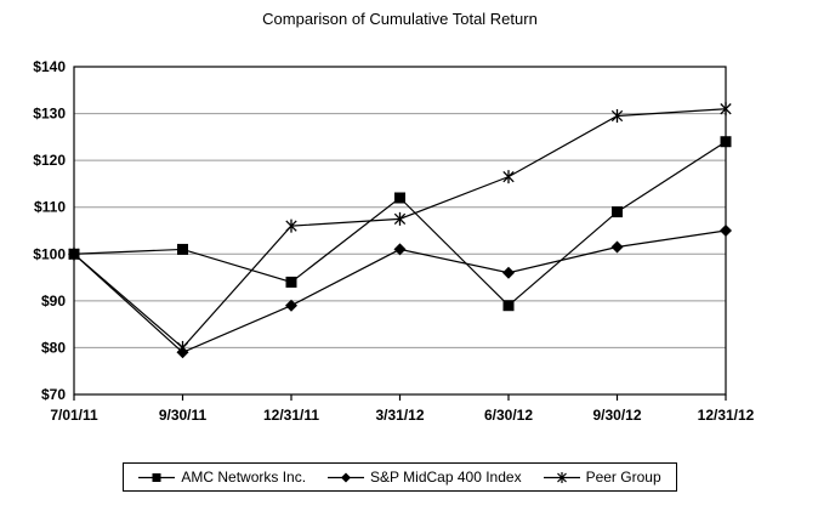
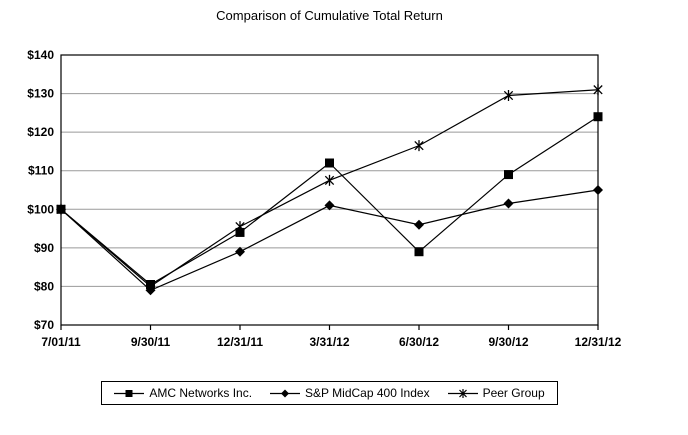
AMC Networks Inc./9/30/11: $101 -> $80
Peer Group/12/31/11: $106 -> $96
